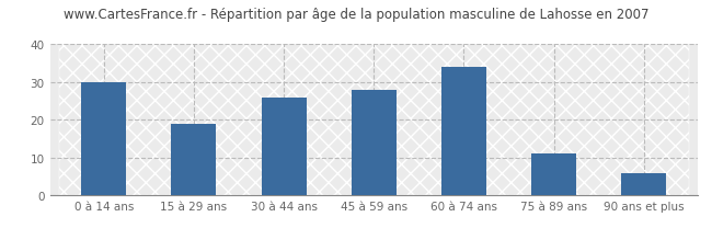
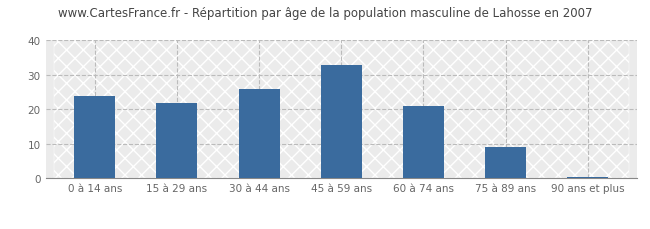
0 à 14 ans: 30.0 -> 24.0
15 à 29 ans: 19.0 -> 22.0
45 à 59 ans: 28.0 -> 33.0
60 à 74 ans: 34.0 -> 21.0
75 à 89 ans: 11.0 -> 9.0
90 ans et plus: 6.0 -> 0.5
